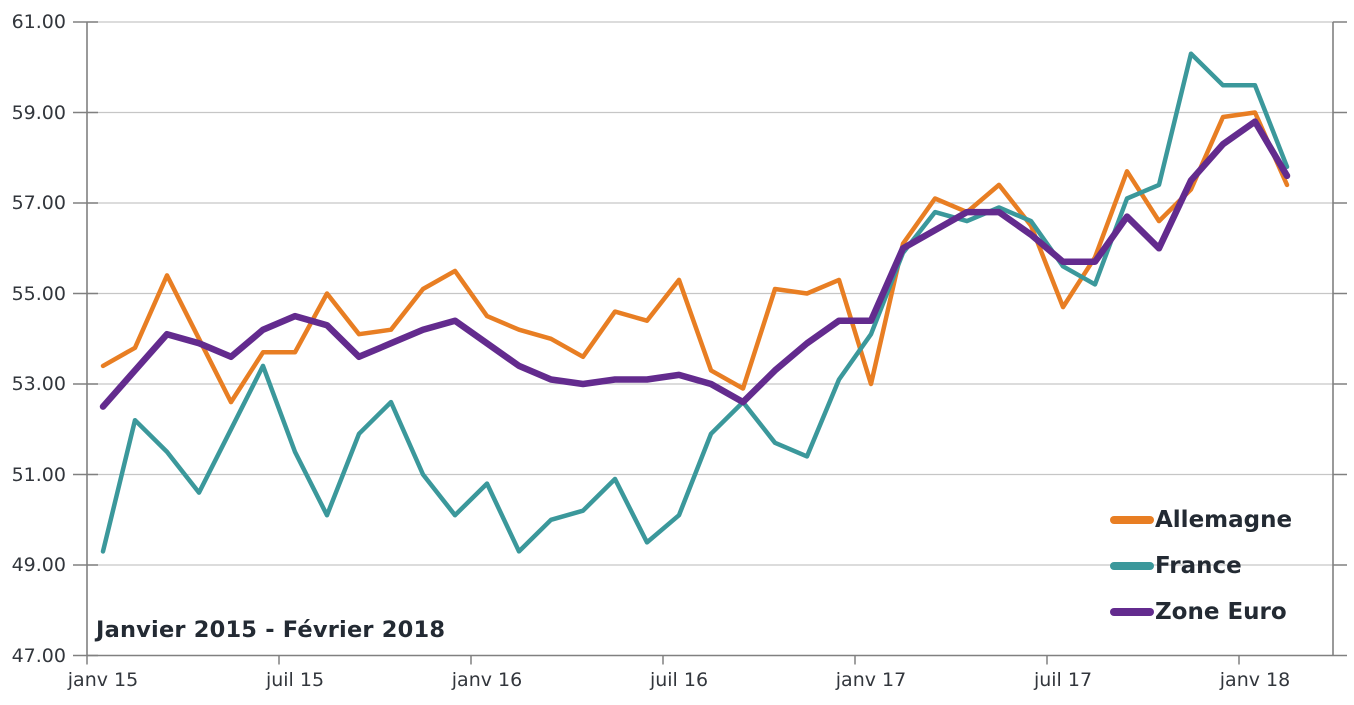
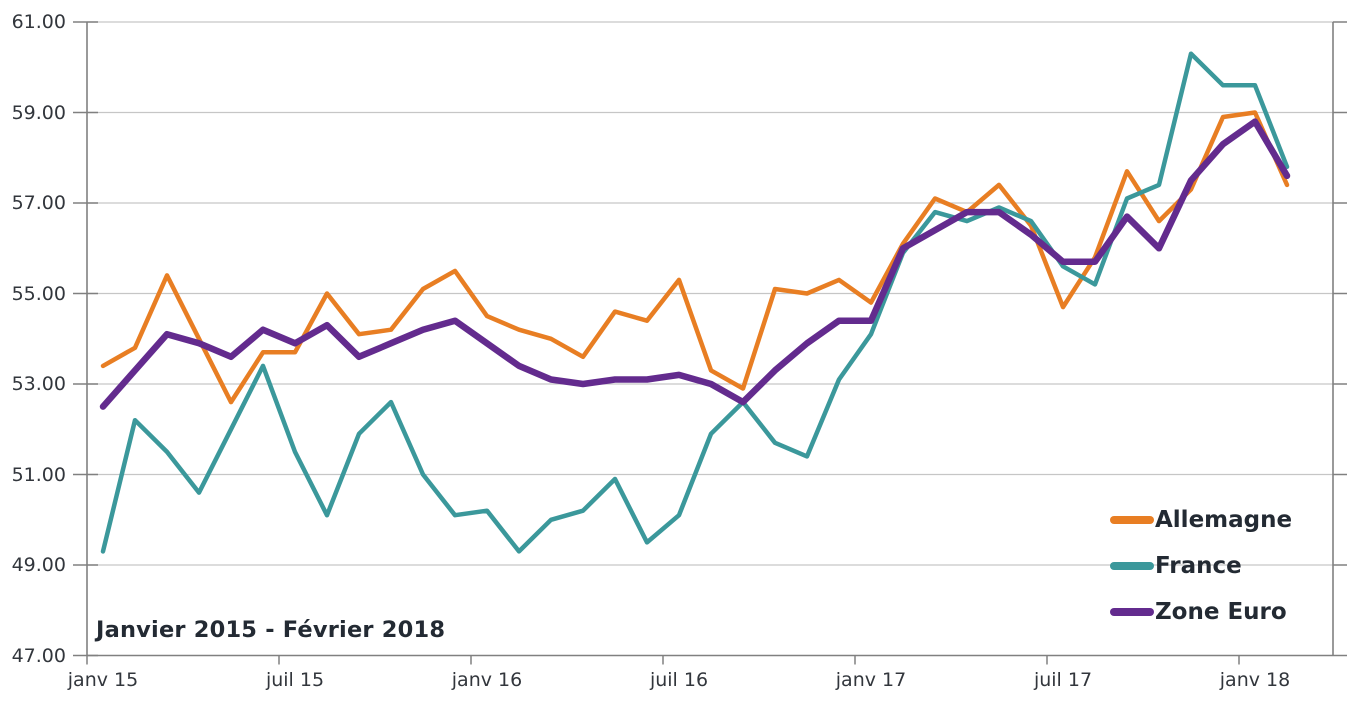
Zone Euro/juil 15: 54.5 -> 53.9
France/janv 16: 50.8 -> 50.2
Allemagne/janv 17: 53.0 -> 54.8
